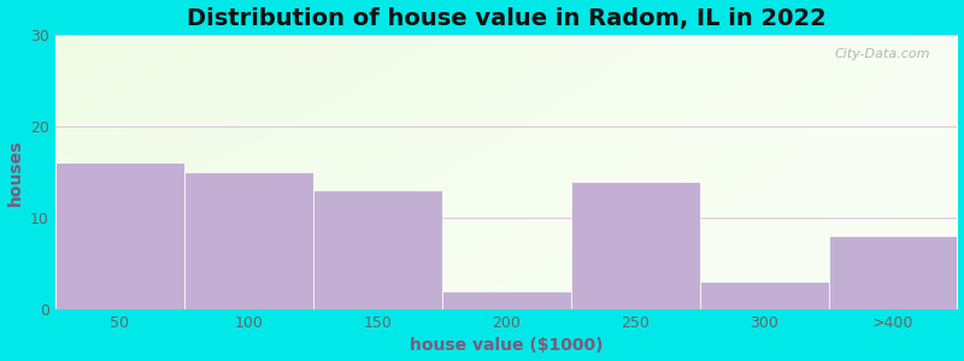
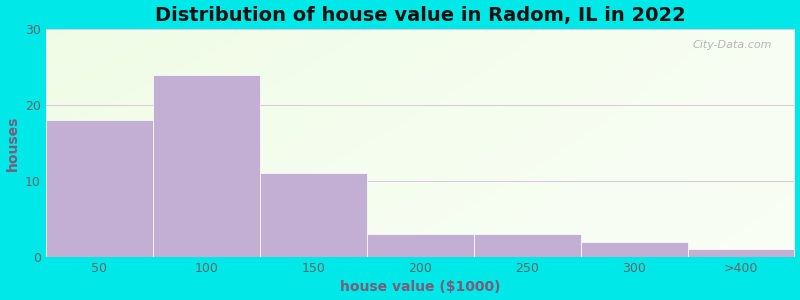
50: 16 -> 18
100: 15 -> 24
150: 13 -> 11
200: 2 -> 3
250: 14 -> 3
300: 3 -> 2
>400: 8 -> 1
